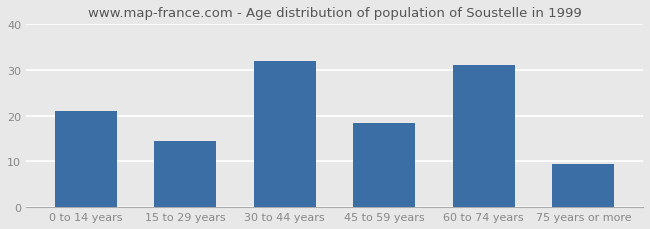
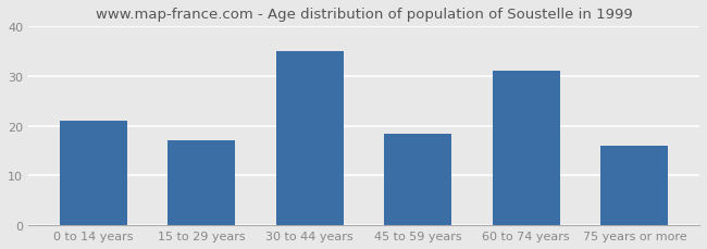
15 to 29 years: 14.5 -> 17.0
30 to 44 years: 32.0 -> 35.0
75 years or more: 9.5 -> 16.0
